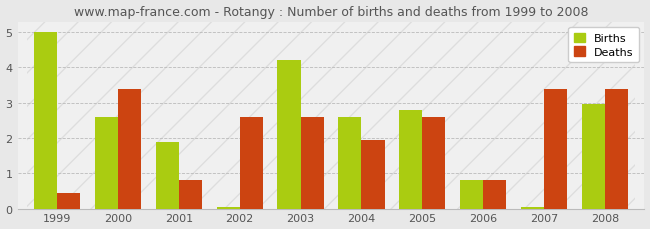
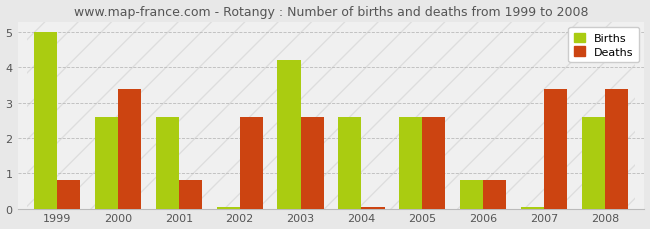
Deaths/1999: 0.45 -> 0.80
Births/2001: 1.90 -> 2.60
Deaths/2004: 1.95 -> 0.05
Births/2005: 2.80 -> 2.60
Births/2008: 2.95 -> 2.60
